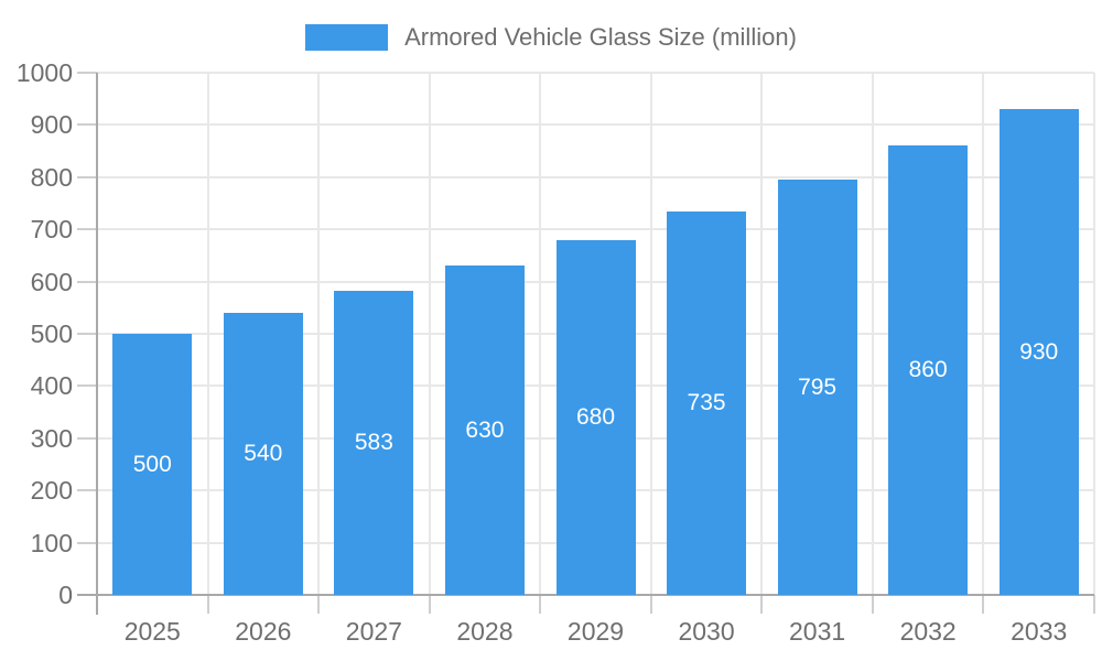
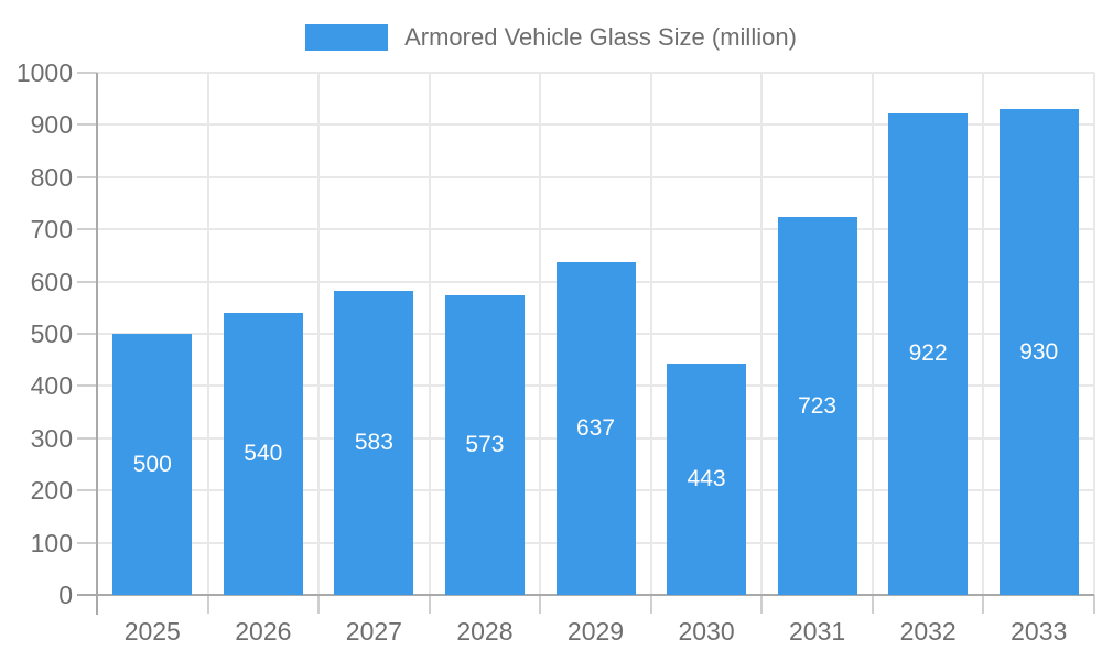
2028: 630 -> 573
2029: 680 -> 637
2030: 735 -> 443
2031: 795 -> 723
2032: 860 -> 922
